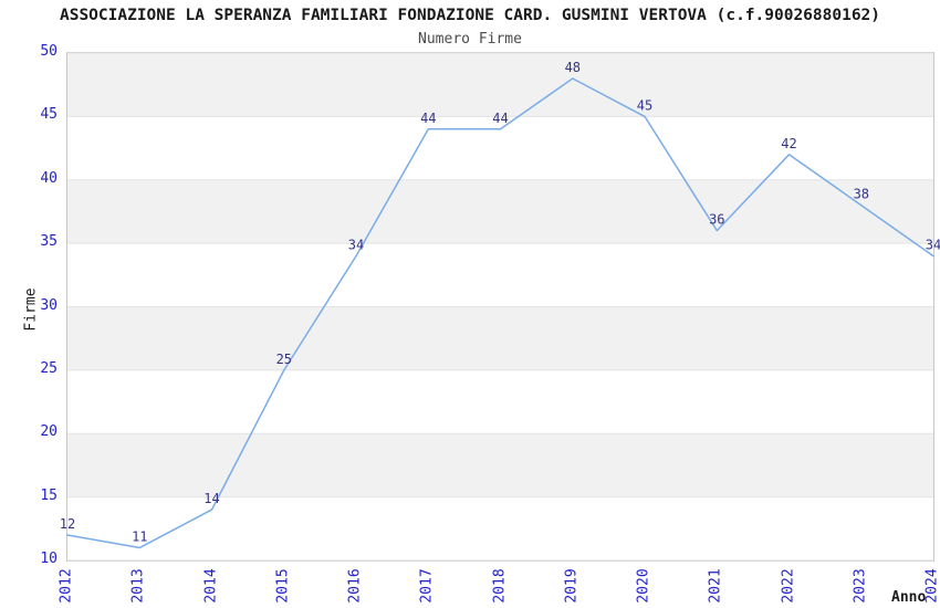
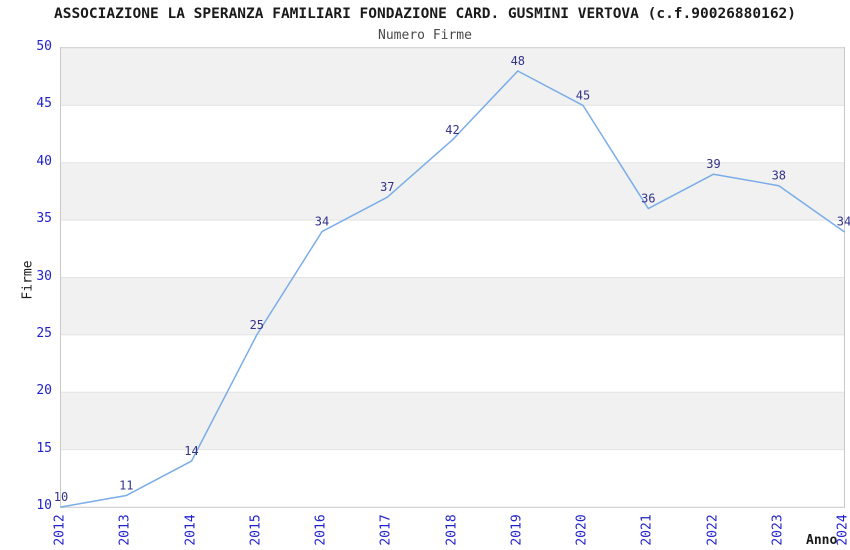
2012: 12 -> 10
2017: 44 -> 37
2018: 44 -> 42
2022: 42 -> 39
